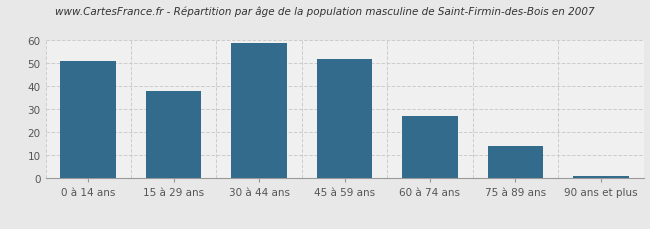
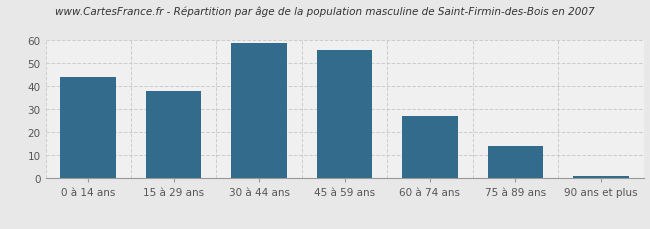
0 à 14 ans: 51 -> 44
45 à 59 ans: 52 -> 56
